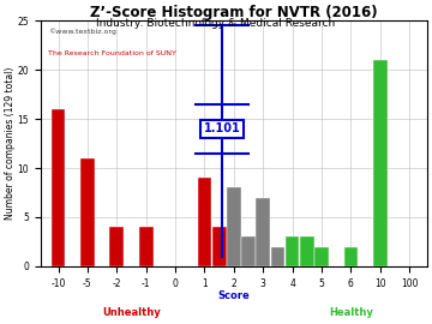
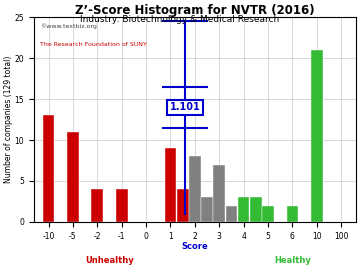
-10: 16 -> 13
